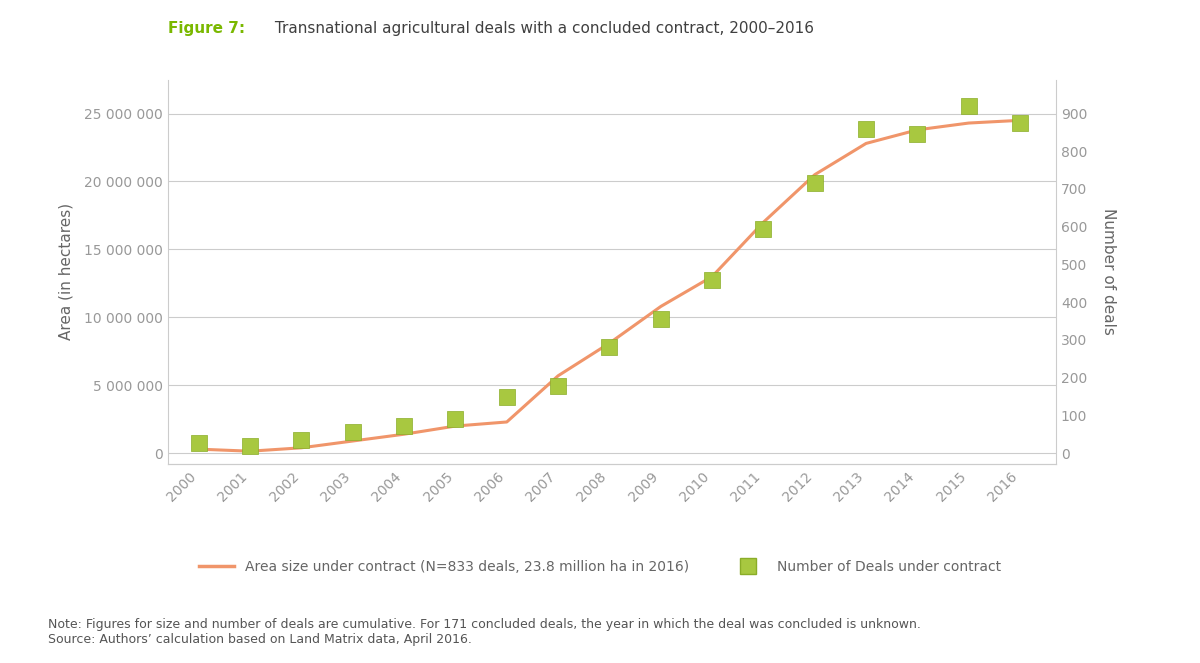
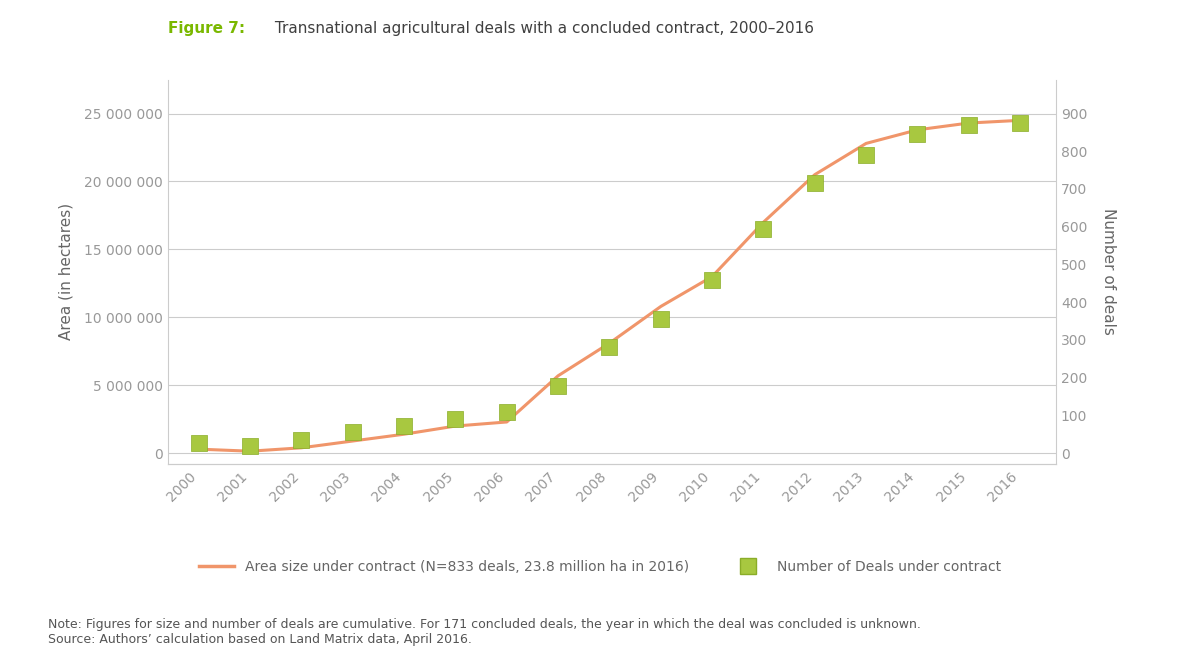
Number of Deals under contract/2006: 150 -> 108
Number of Deals under contract/2013: 860 -> 790
Number of Deals under contract/2015: 920 -> 870
